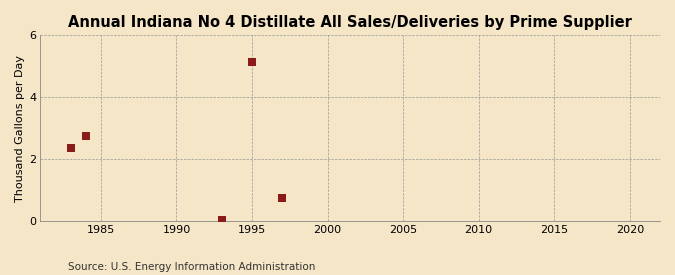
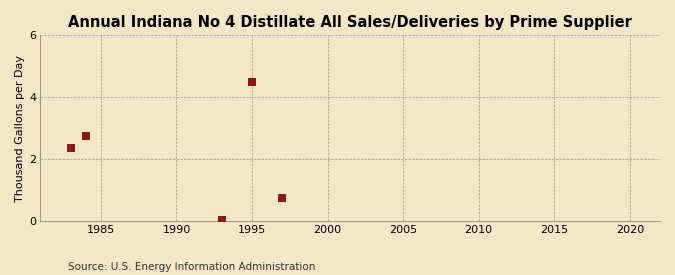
1995: 5.15 -> 4.50
